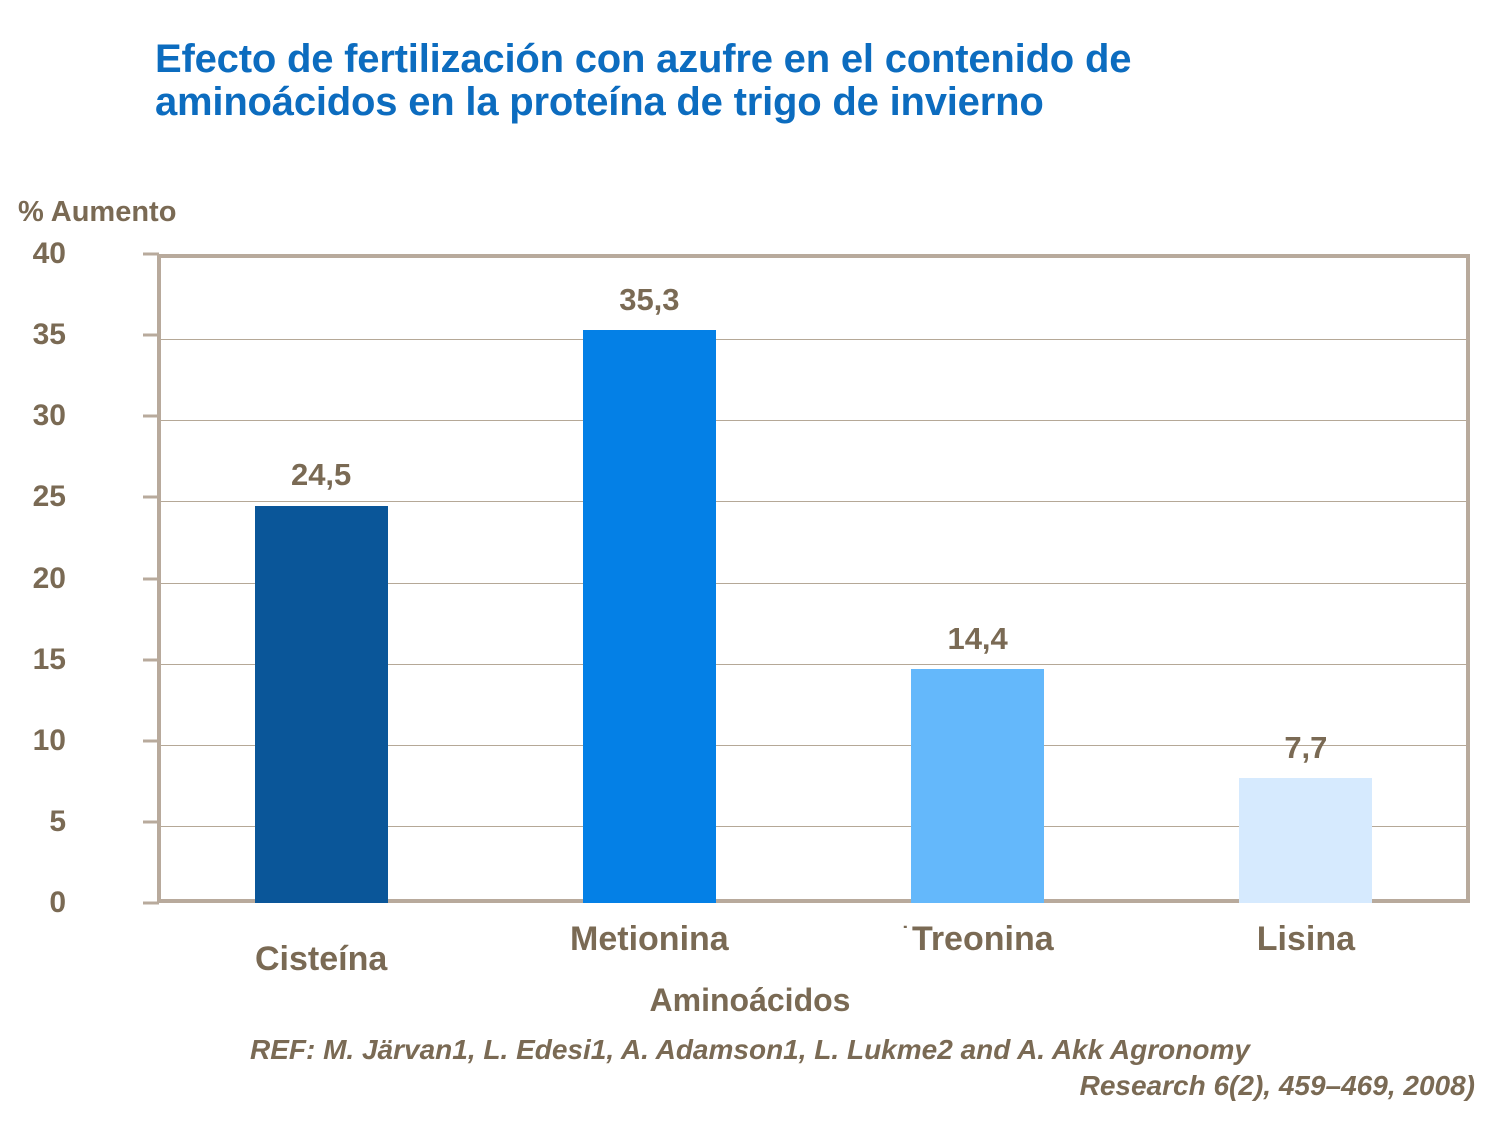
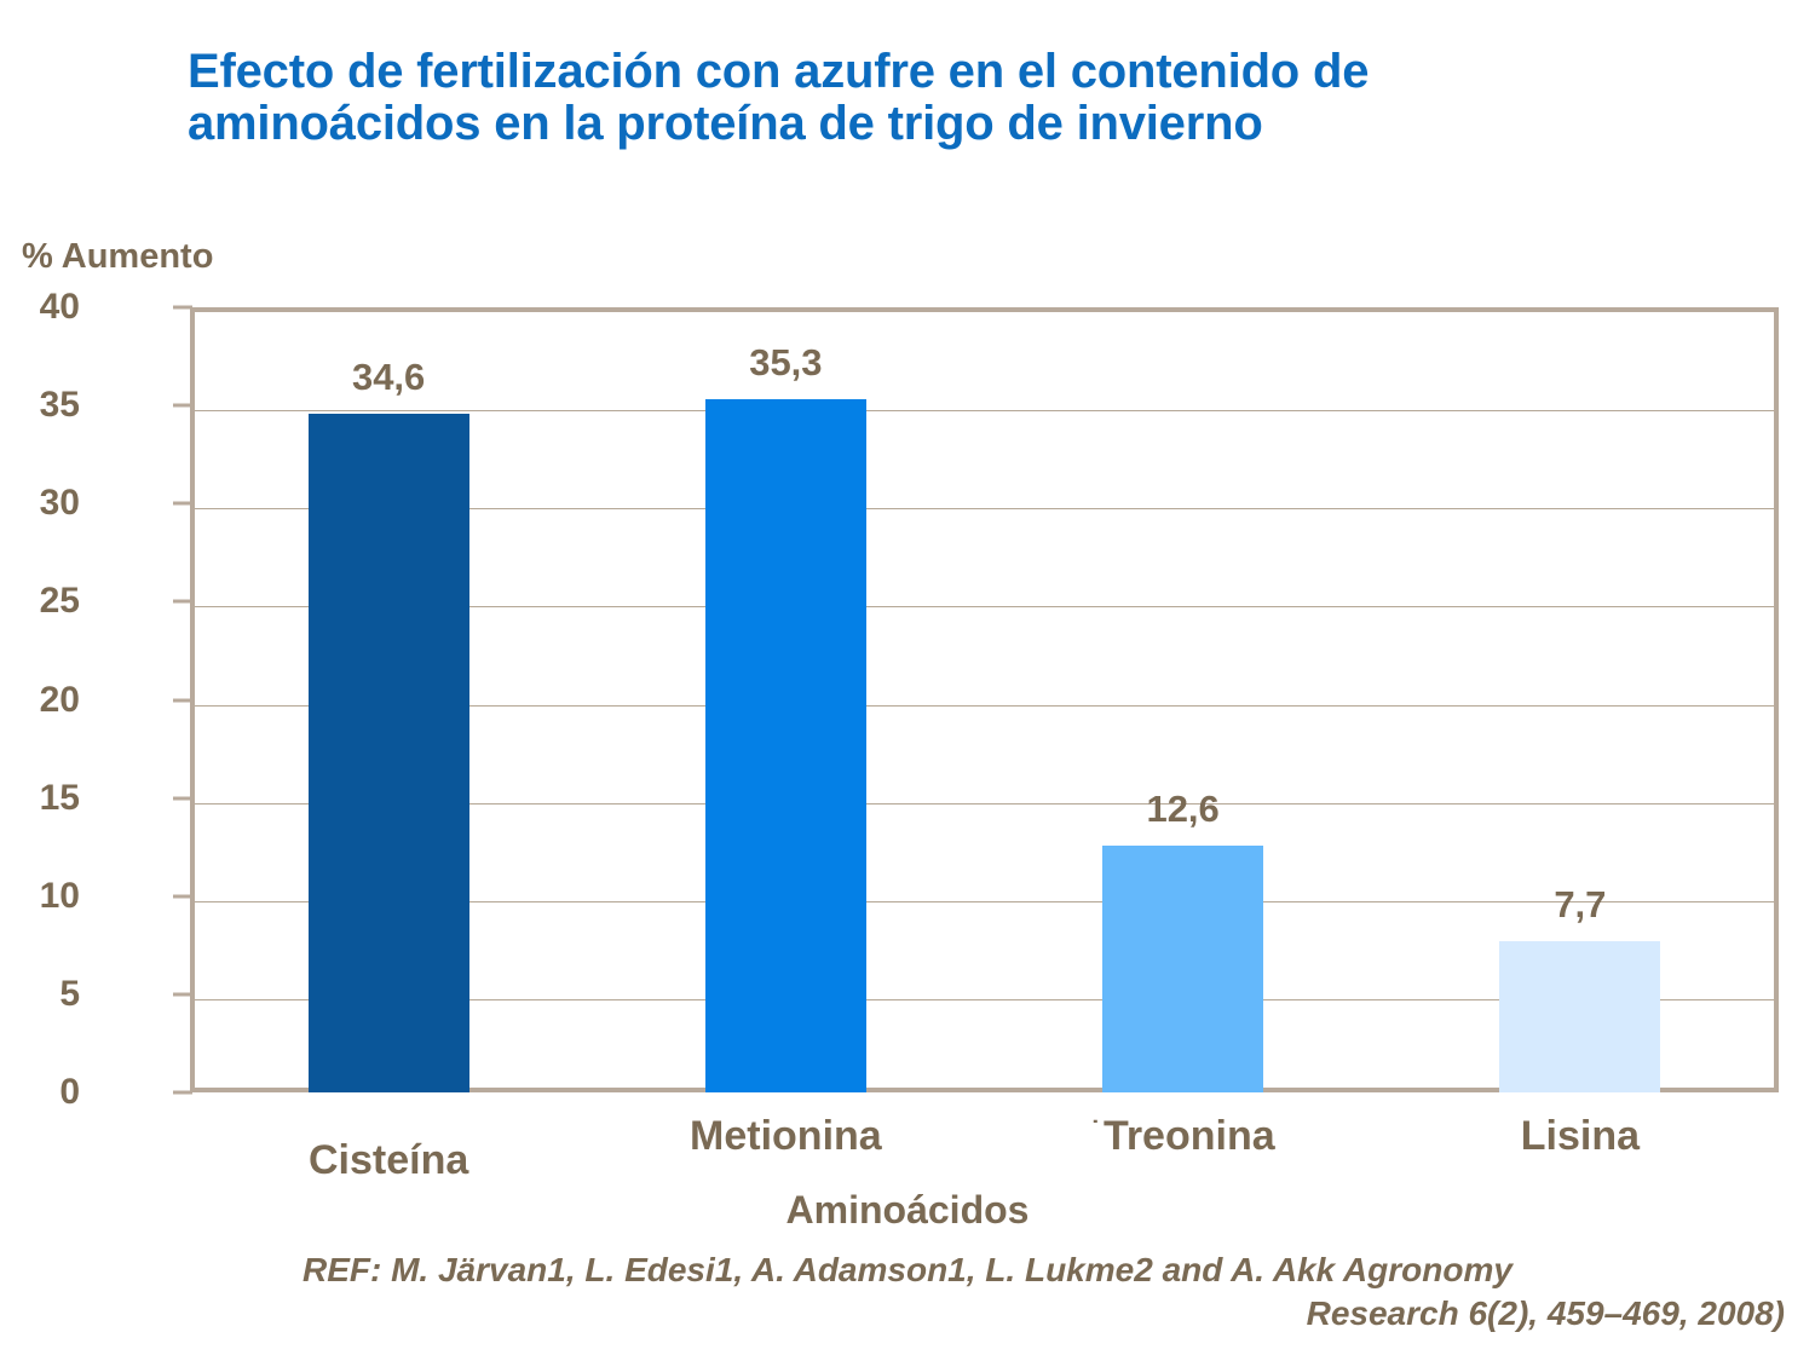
Cisteína: 24,5 -> 34,6
Treonina: 14,4 -> 12,6
